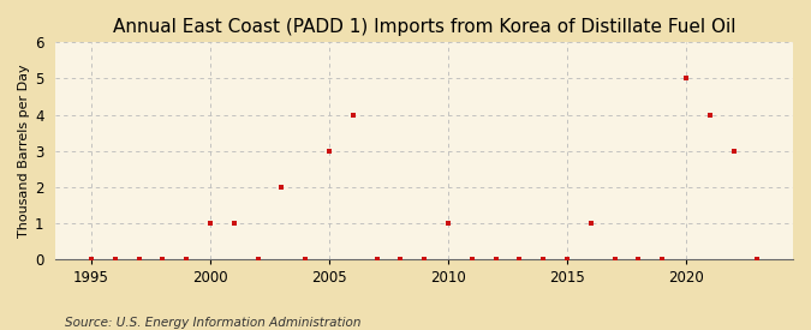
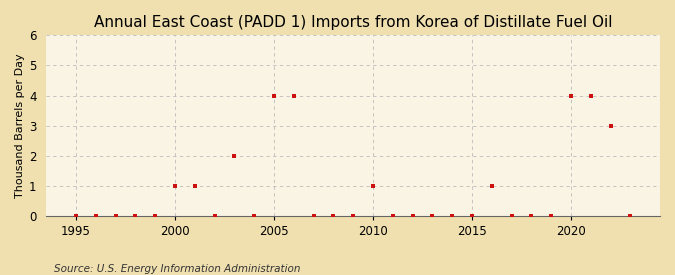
2005: 3 -> 4
2020: 5 -> 4
